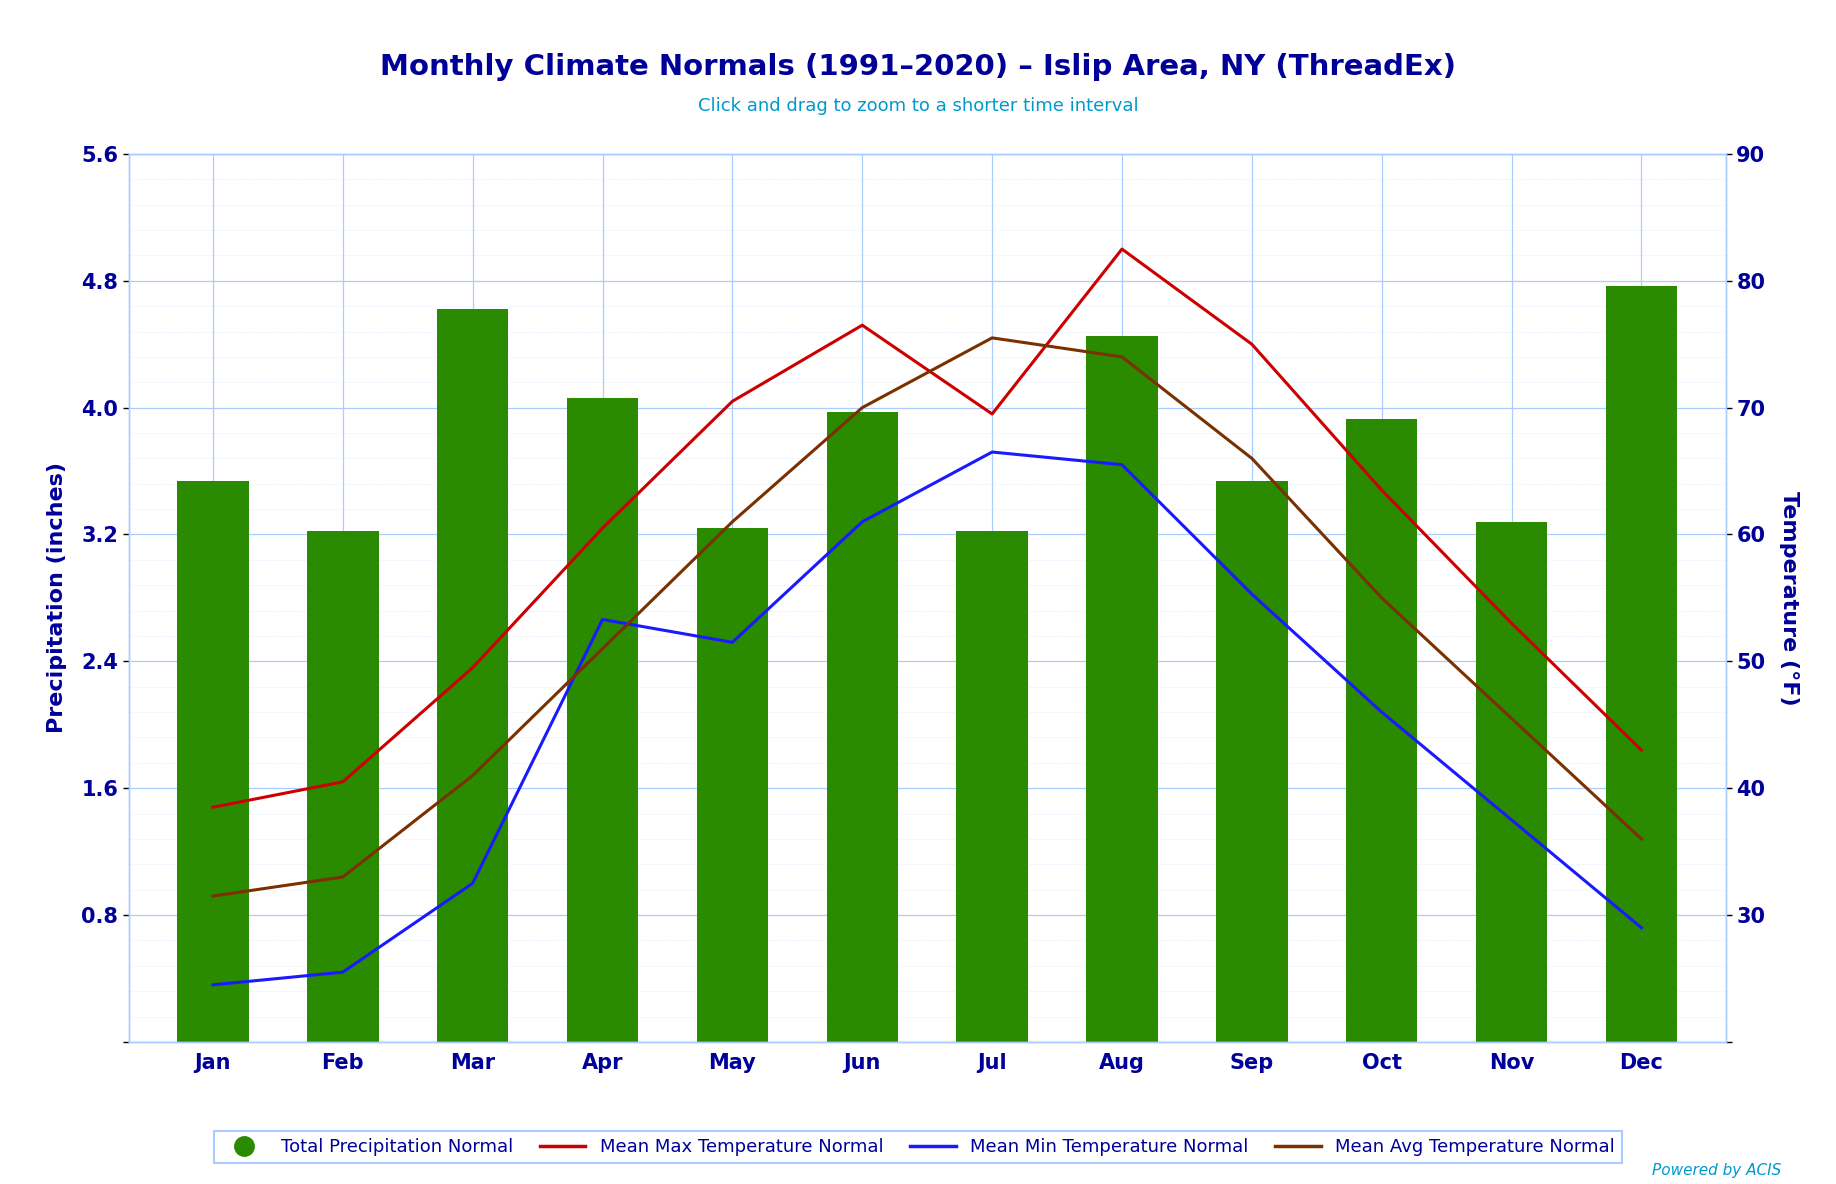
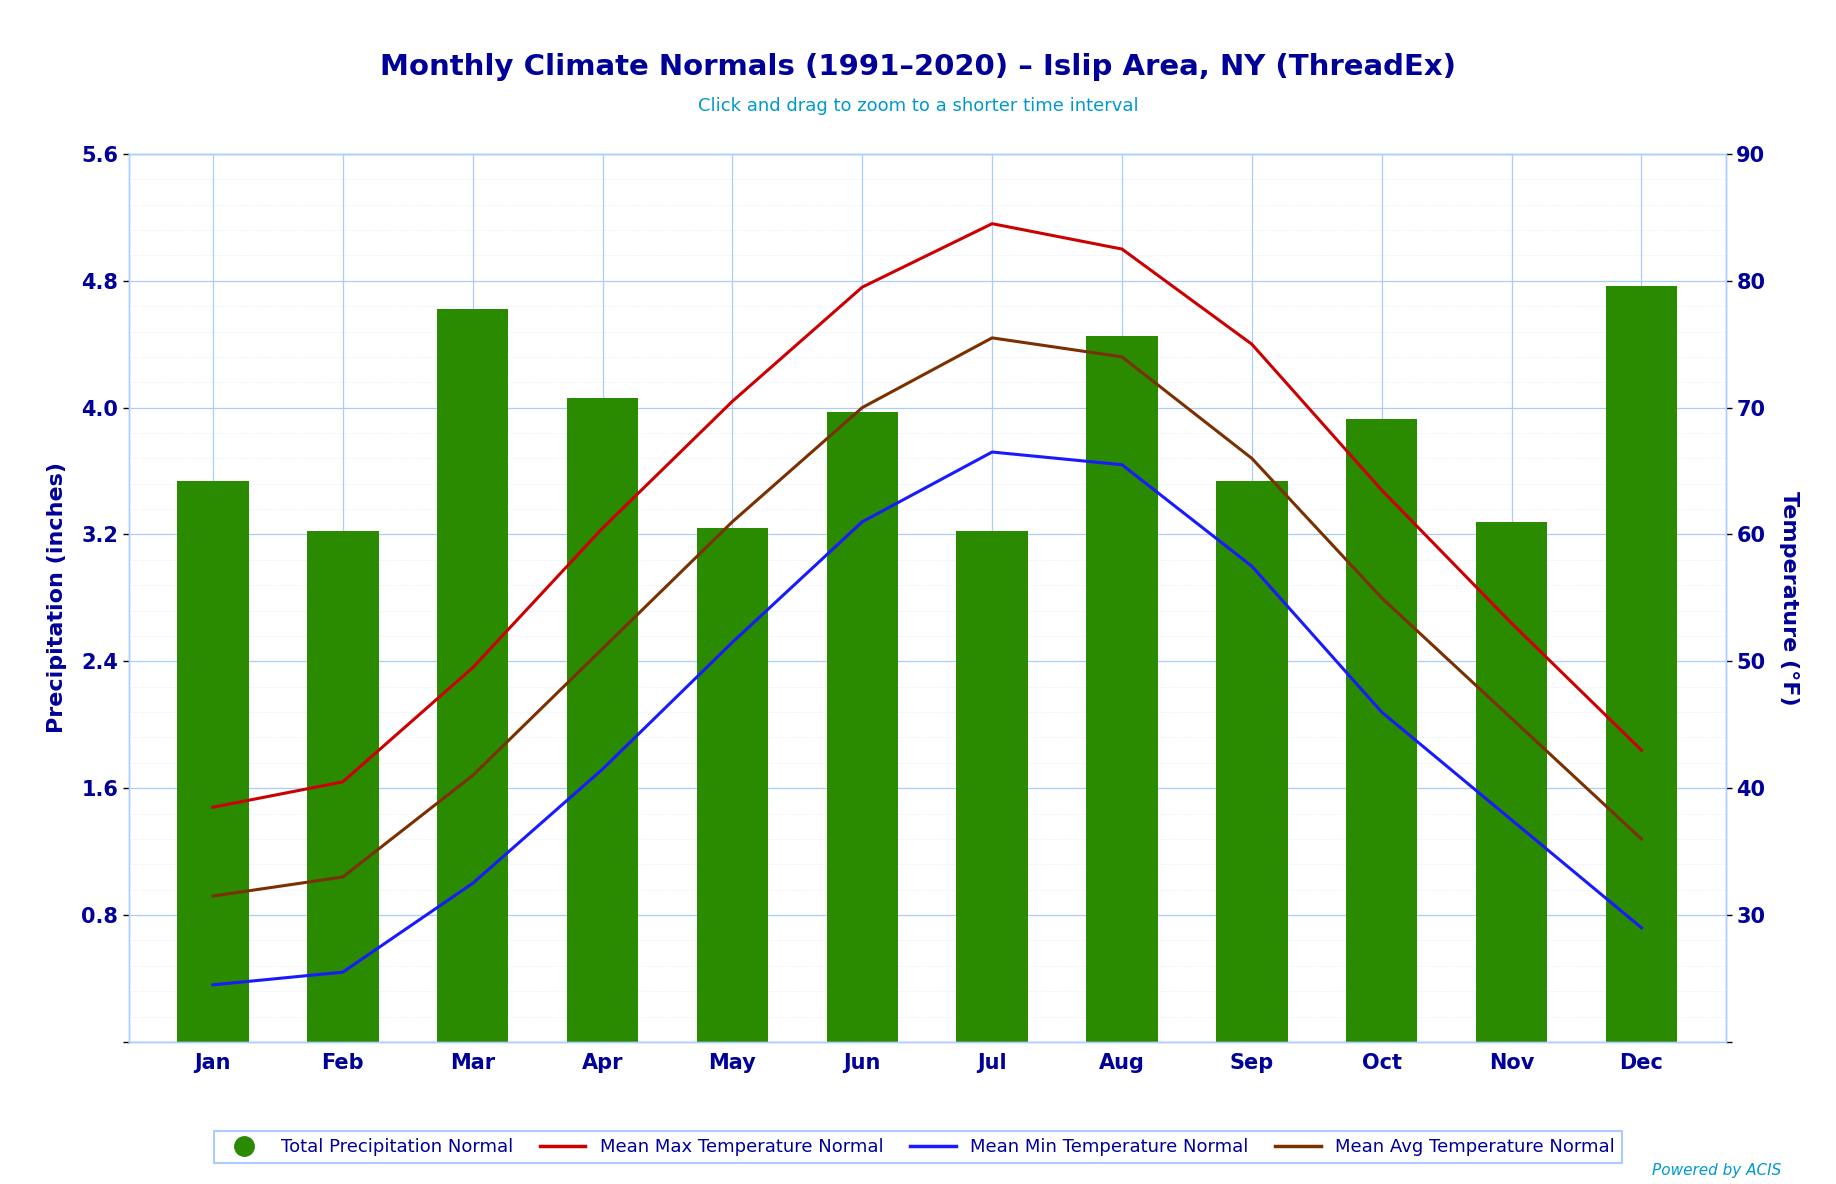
Mean Min Temperature Normal/Apr: 53.3 -> 41.5
Mean Max Temperature Normal/Jun: 76.5 -> 79.5
Mean Max Temperature Normal/Jul: 69.5 -> 84.5
Mean Min Temperature Normal/Sep: 55.3 -> 57.5
